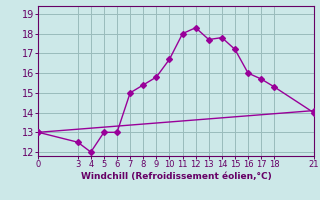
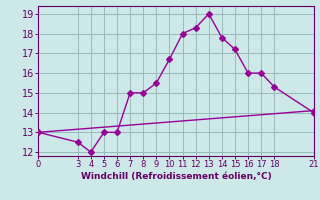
8: 15.4 -> 15.0
9: 15.8 -> 15.5
13: 17.7 -> 19.0
17: 15.7 -> 16.0
